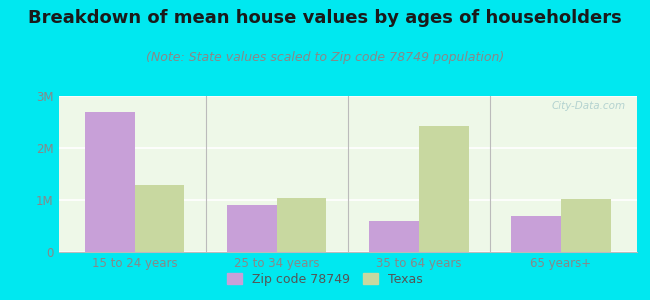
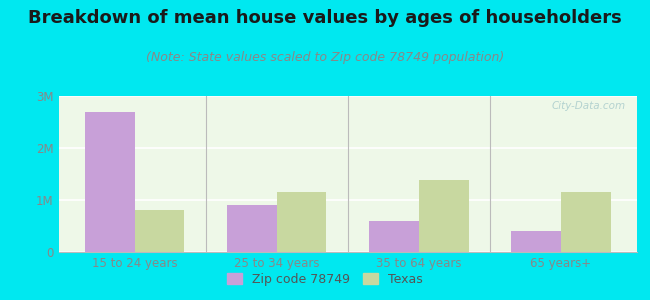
Texas/15 to 24 years: 1.28M -> 0.80M
Texas/25 to 34 years: 1.04M -> 1.15M
Texas/35 to 64 years: 2.42M -> 1.38M
Zip code 78749/65 years+: 0.7M -> 0.4M
Texas/65 years+: 1.02M -> 1.15M
